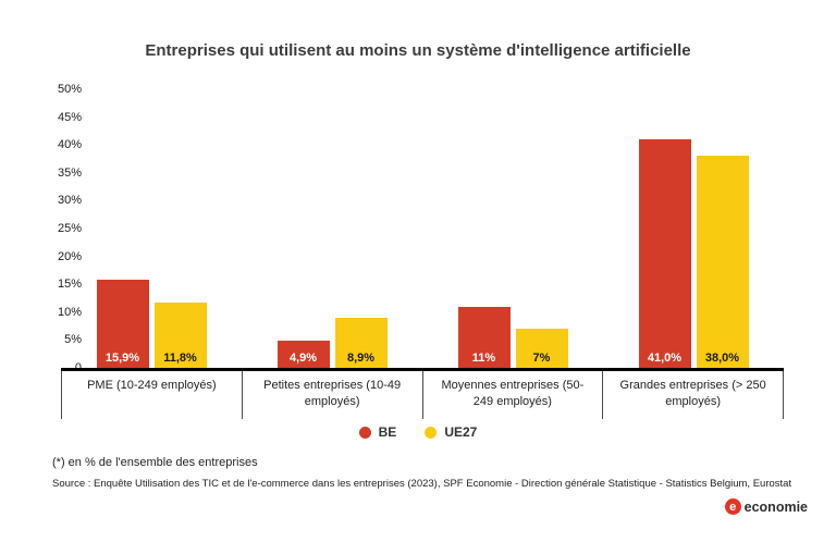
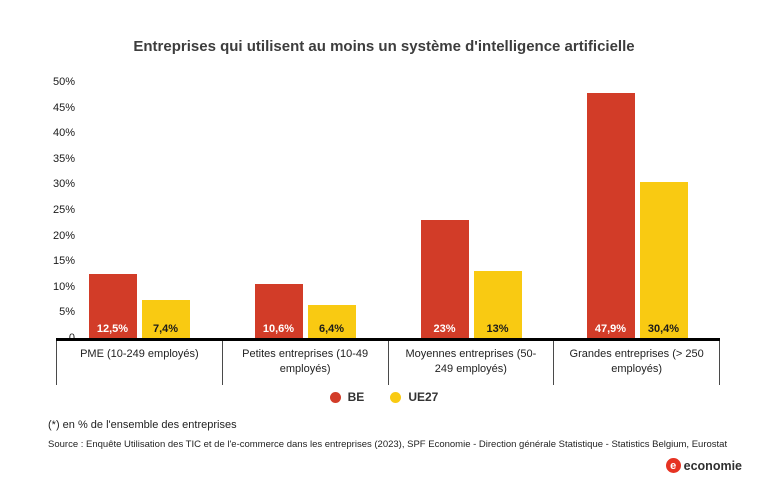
BE/PME (10-249 employés): 15,9% -> 12,5%
UE27/PME (10-249 employés): 11,8% -> 7,4%
BE/Petites entreprises (10-49 employés): 4,9% -> 10,6%
UE27/Petites entreprises (10-49 employés): 8,9% -> 6,4%
BE/Moyennes entreprises (50-249 employés): 11% -> 23%
UE27/Moyennes entreprises (50-249 employés): 7% -> 13%
BE/Grandes entreprises (> 250 employés): 41,0% -> 47,9%
UE27/Grandes entreprises (> 250 employés): 38,0% -> 30,4%
